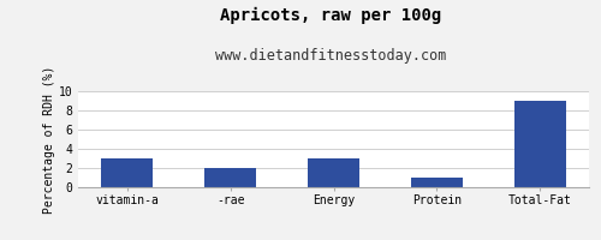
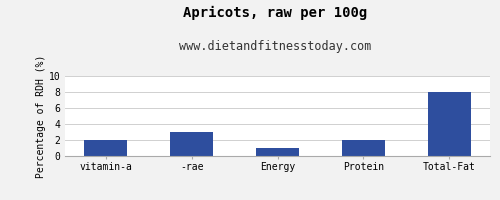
vitamin-a: 3 -> 2
-rae: 2 -> 3
Energy: 3 -> 1
Protein: 1 -> 2
Total-Fat: 9 -> 8
